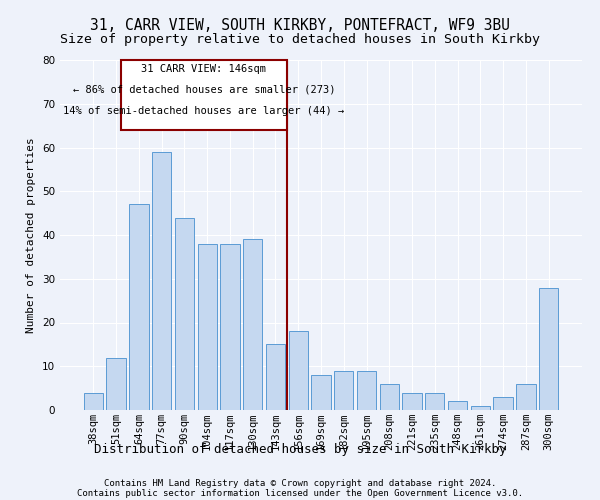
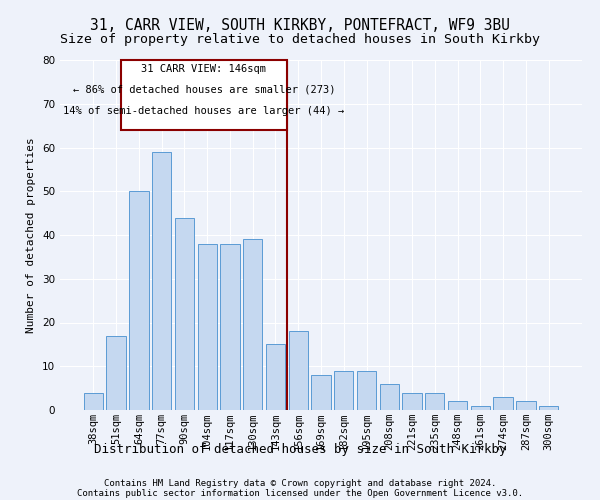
51sqm: 12 -> 17
64sqm: 47 -> 50
287sqm: 6 -> 2
300sqm: 28 -> 1
